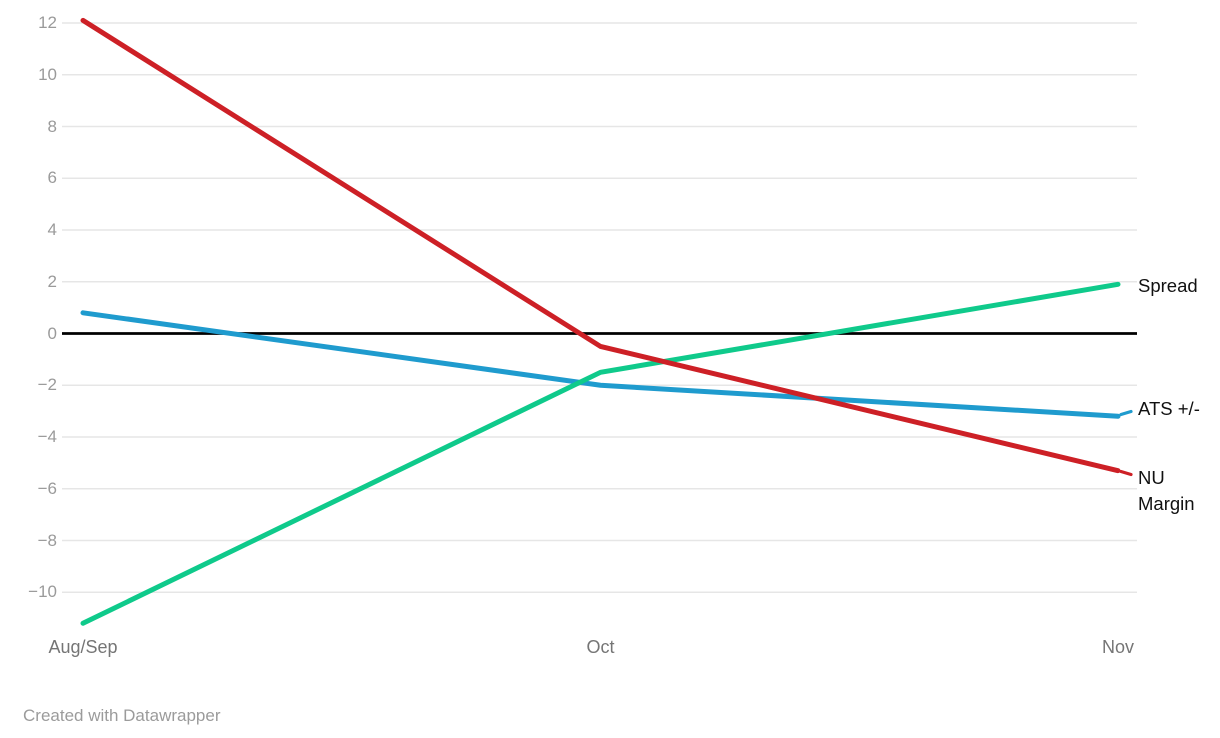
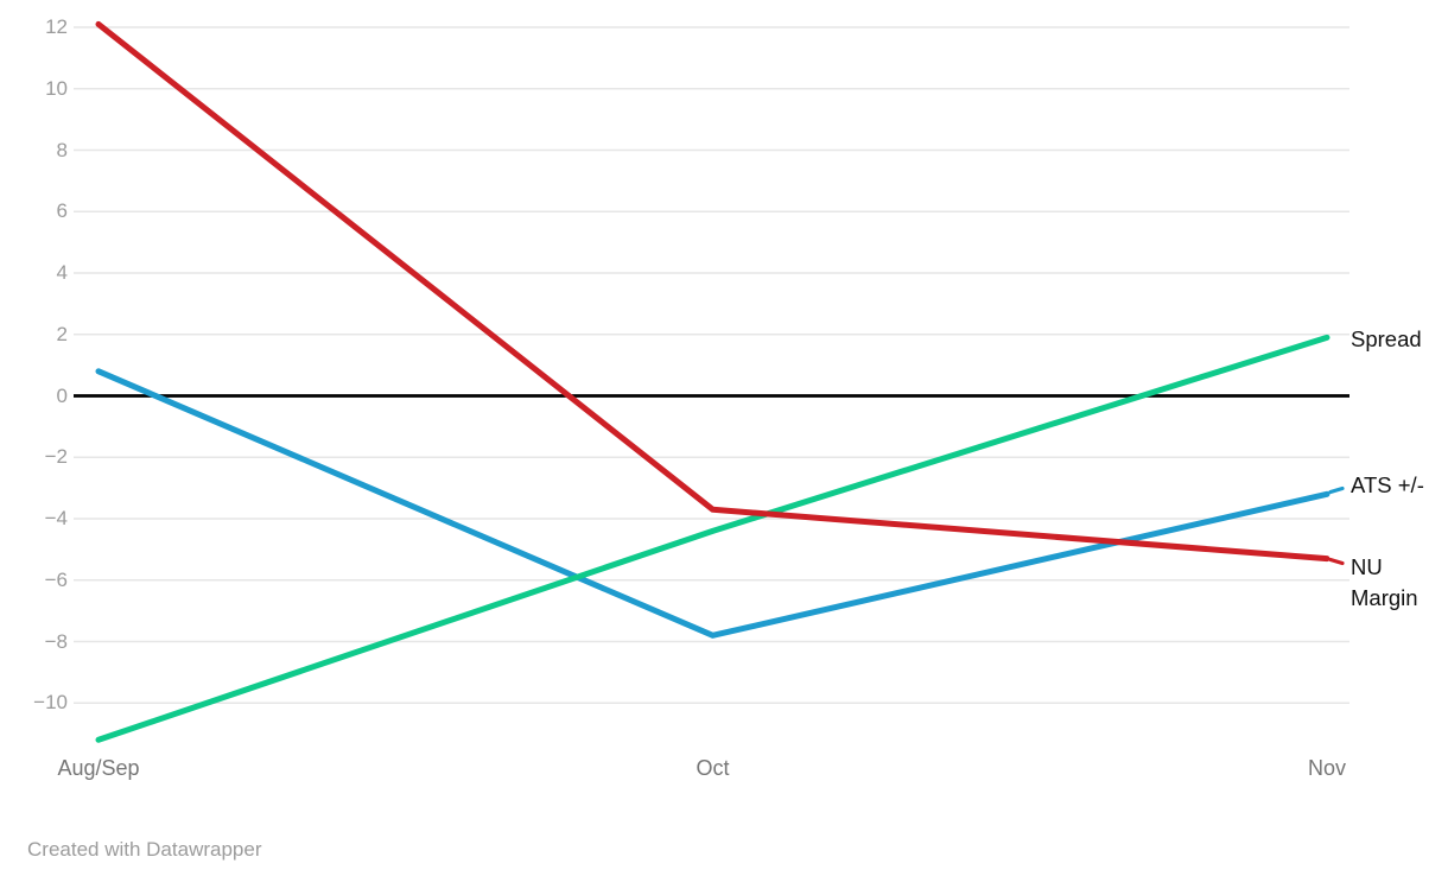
Spread/Oct: -1.5 -> -4.4
ATS +/-/Oct: -2.0 -> -7.8
NU Margin/Oct: -0.5 -> -3.7
